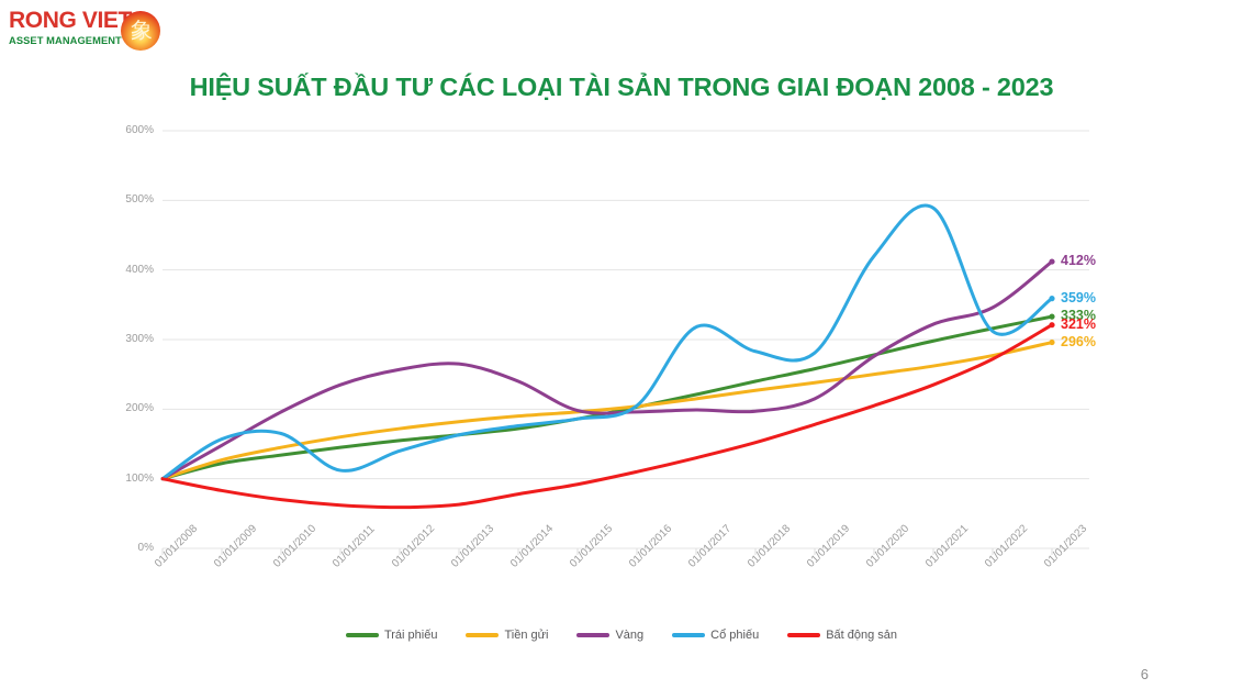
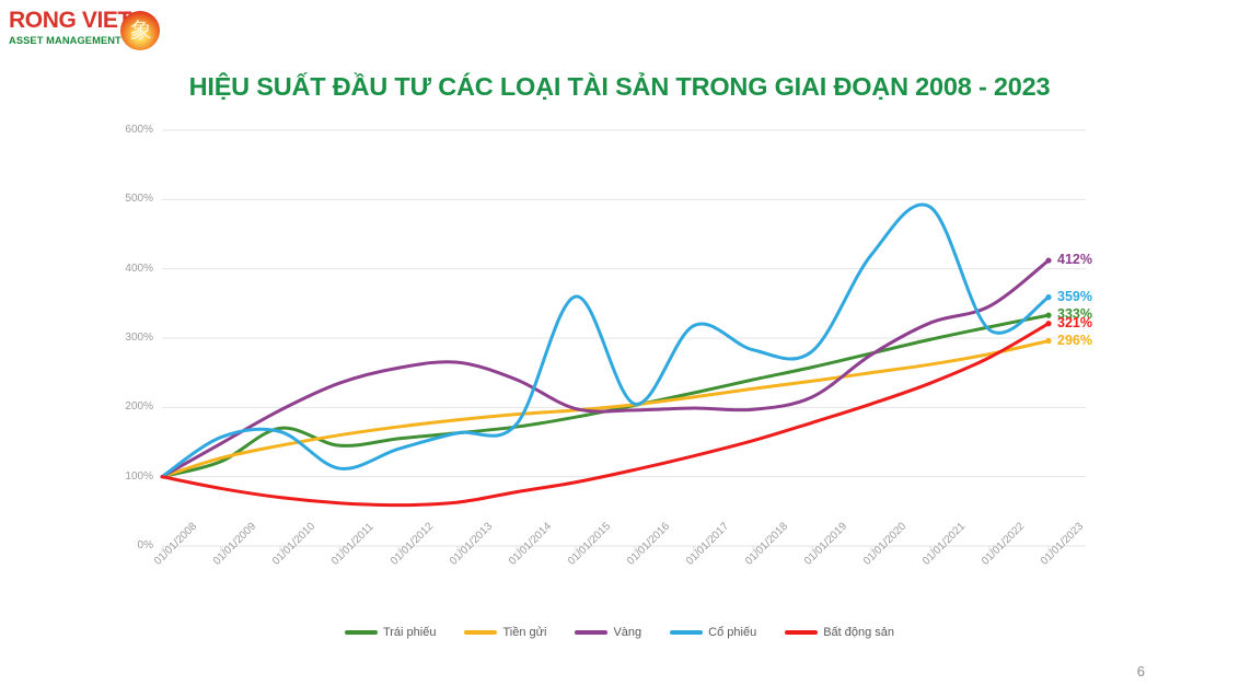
Trái phiếu/01/01/2010: 130% -> 170%
Cổ phiếu/01/01/2015: 190% -> 360%
